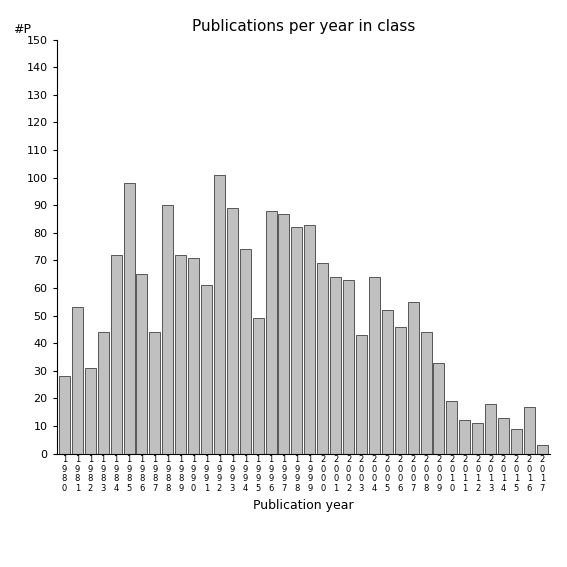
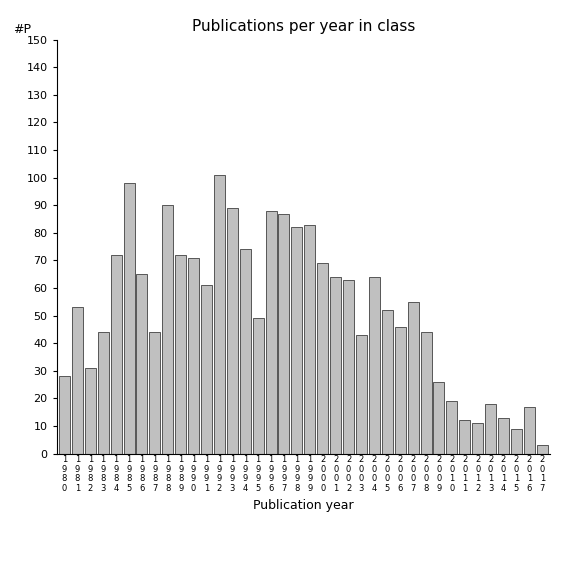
2 0 0 9: 33 -> 26
